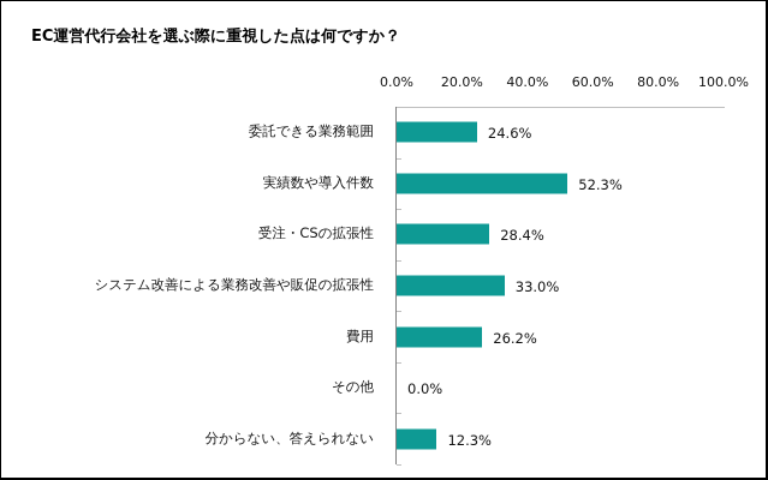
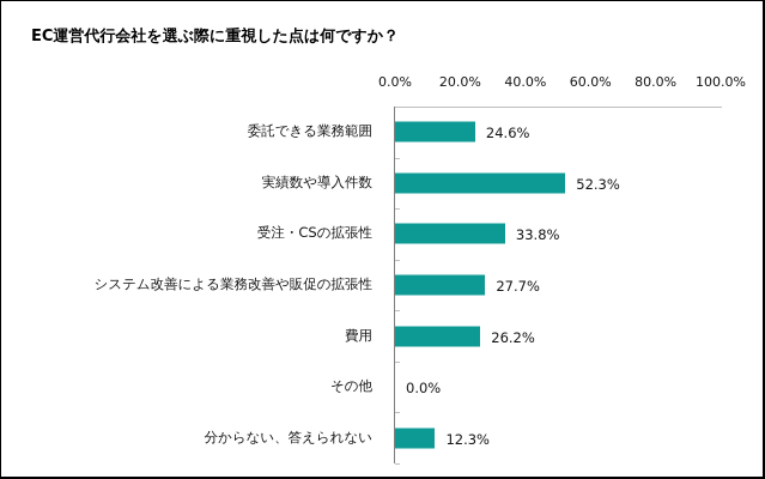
受注・CSの拡張性: 28.4% -> 33.8%
システム改善による業務改善や販促の拡張性: 33.0% -> 27.7%
